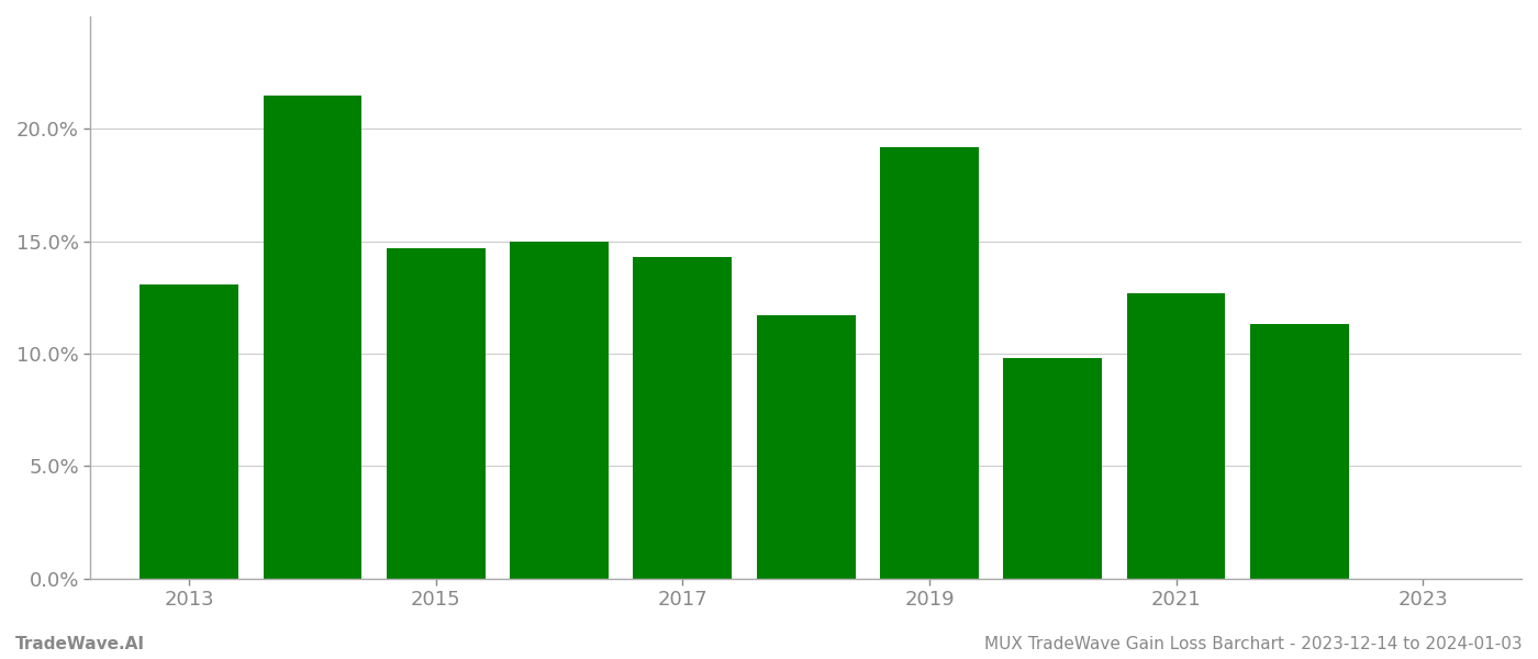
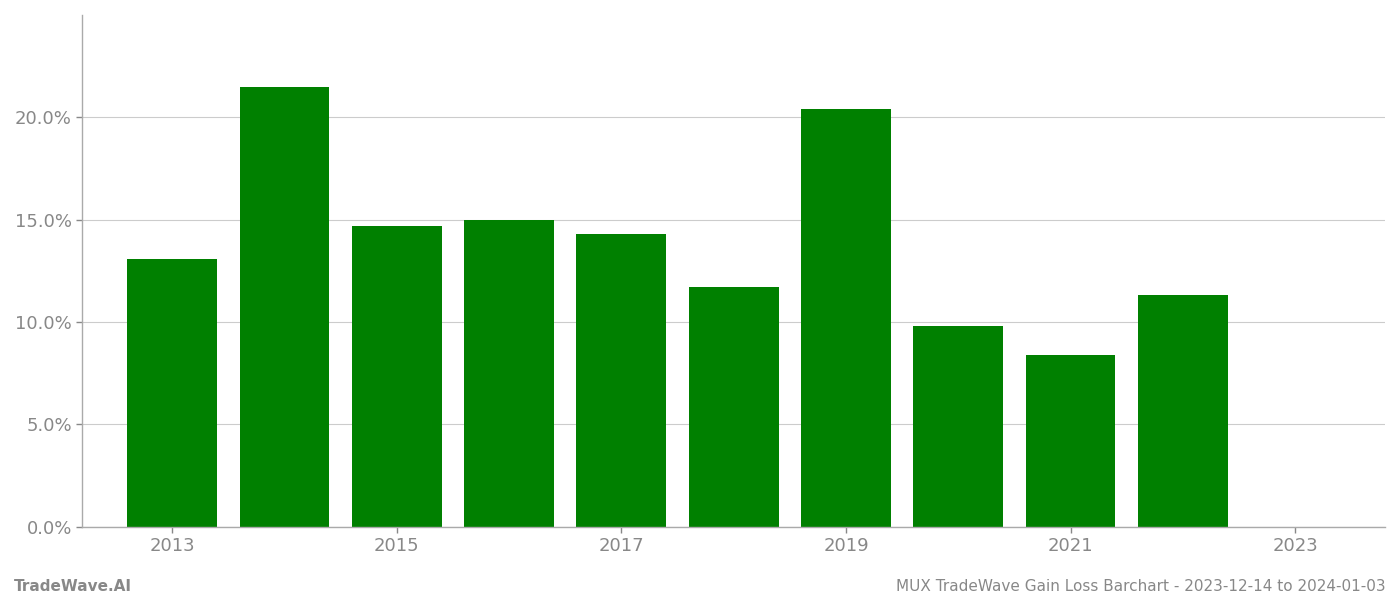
2019: 19.2% -> 20.4%
2021: 12.7% -> 8.4%
